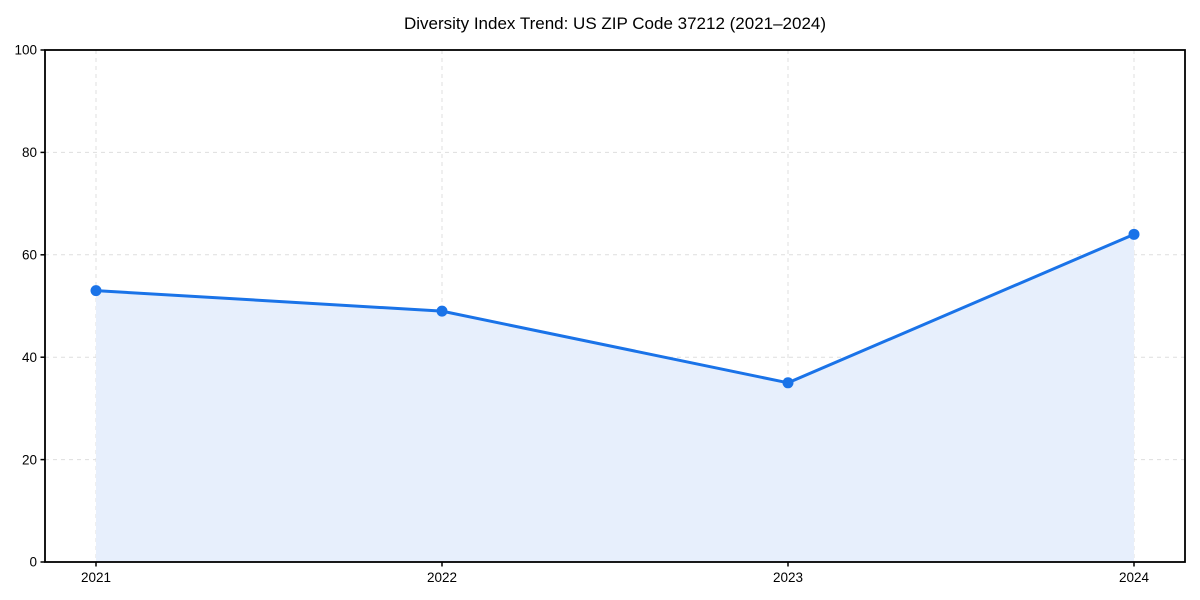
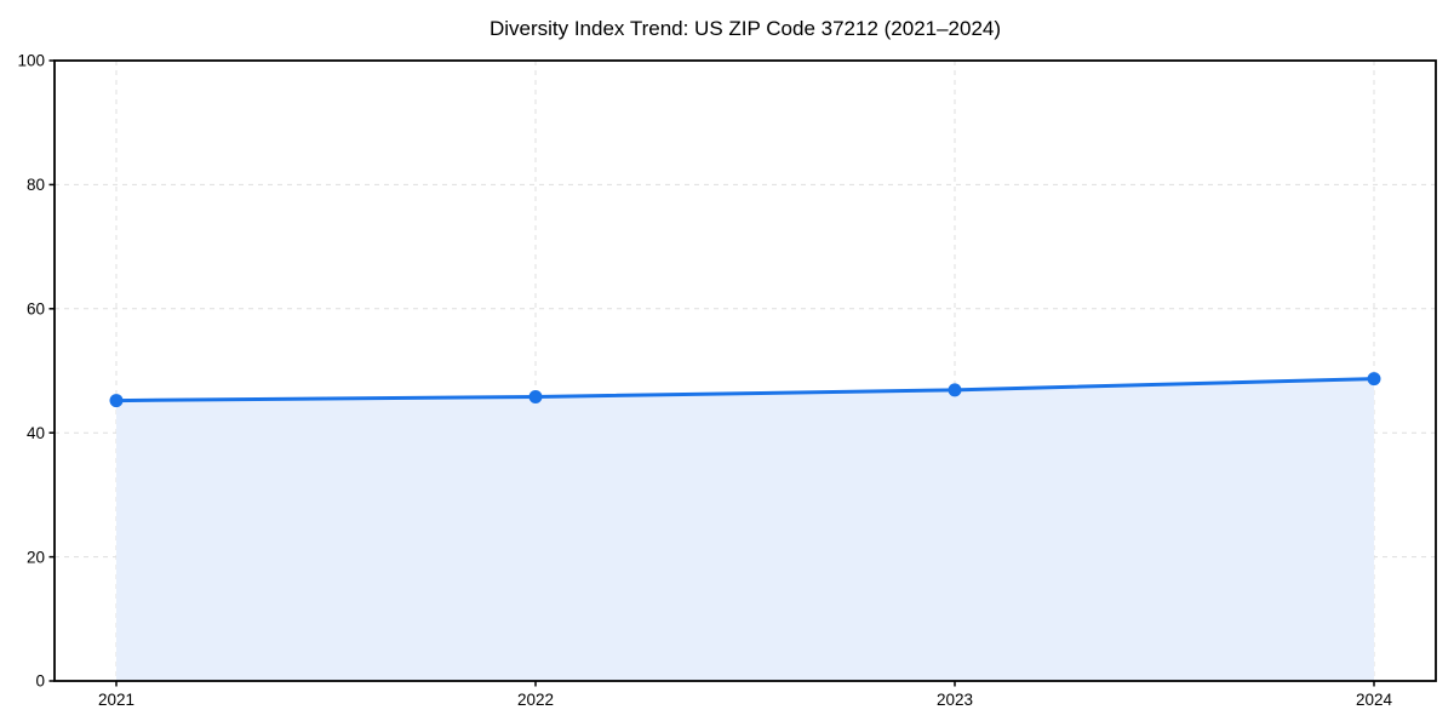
2021: 53 -> 45
2022: 49 -> 46
2023: 35 -> 47
2024: 64 -> 49
